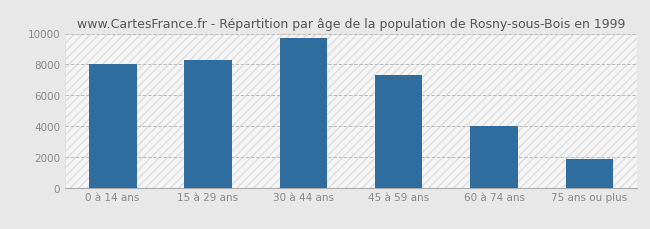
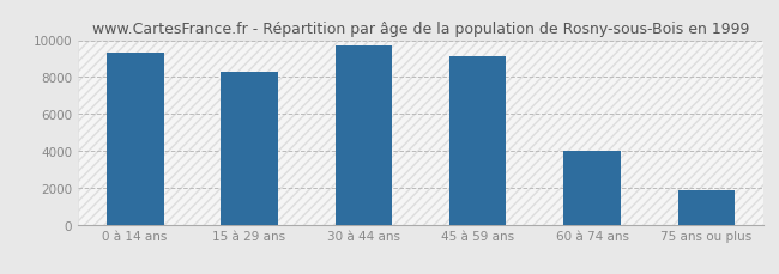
0 à 14 ans: 8000 -> 9300
45 à 59 ans: 7300 -> 9100
